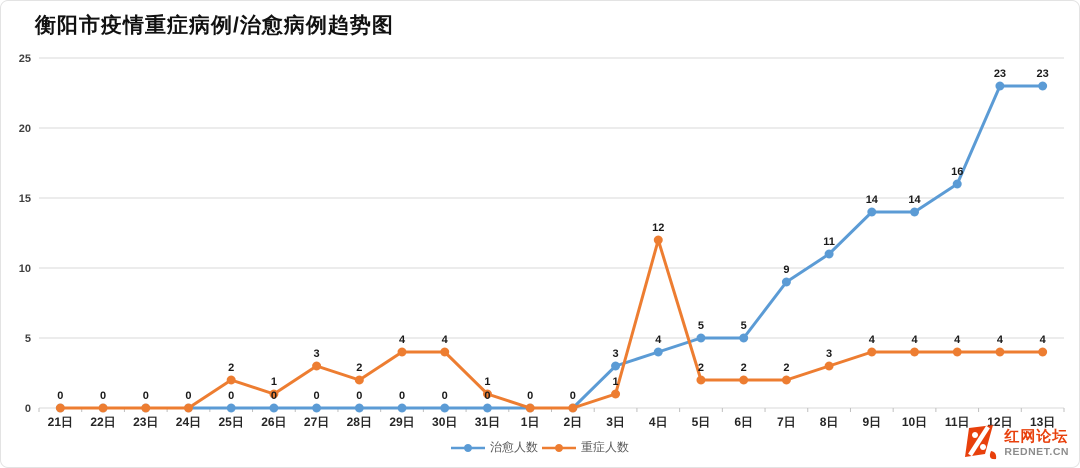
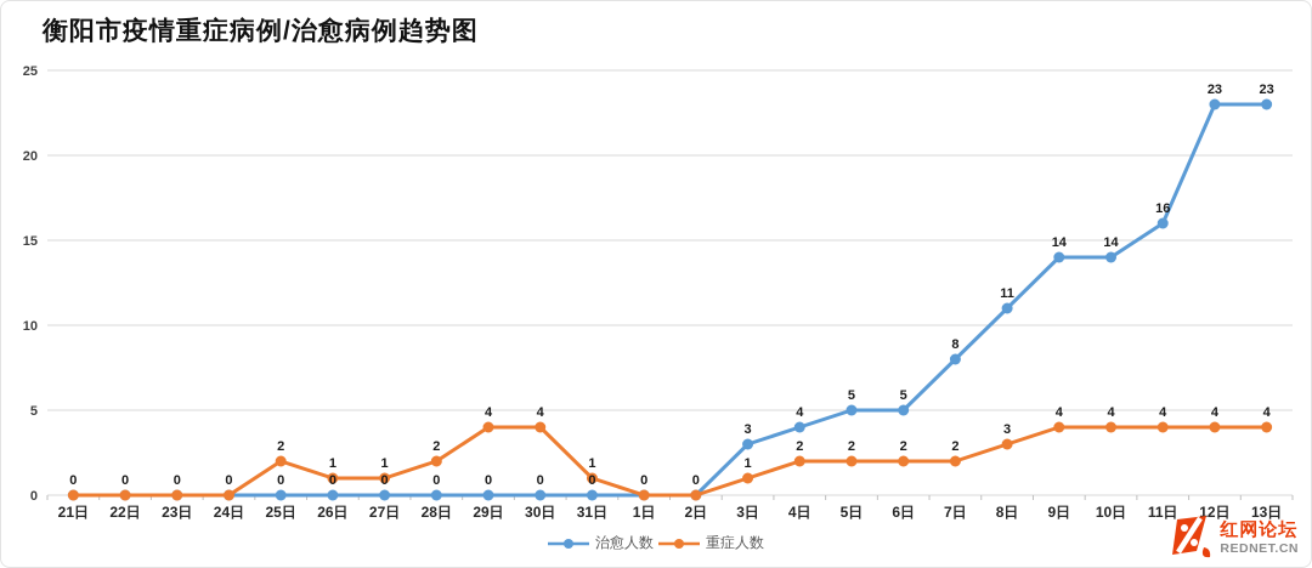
重症人数/27日: 3 -> 1
重症人数/4日: 12 -> 2
治愈人数/7日: 9 -> 8
